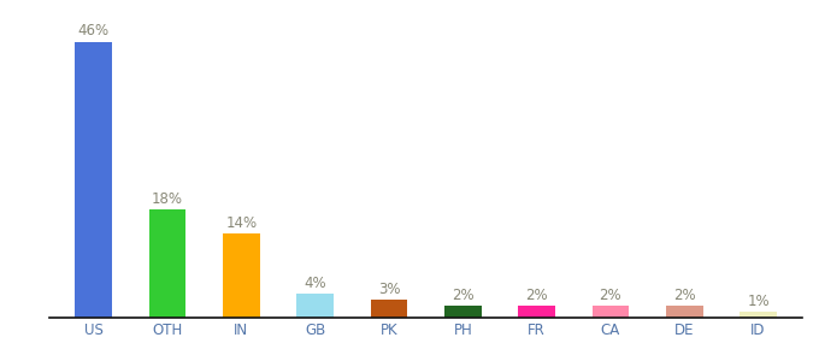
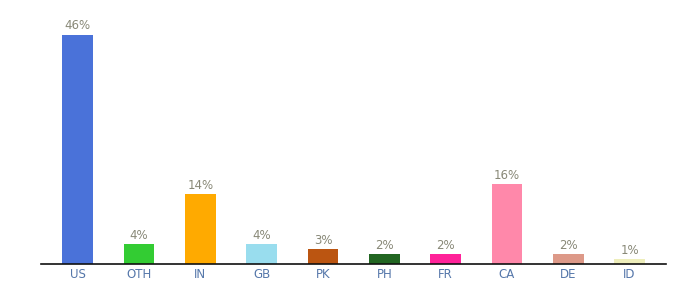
OTH: 18% -> 4%
CA: 2% -> 16%
